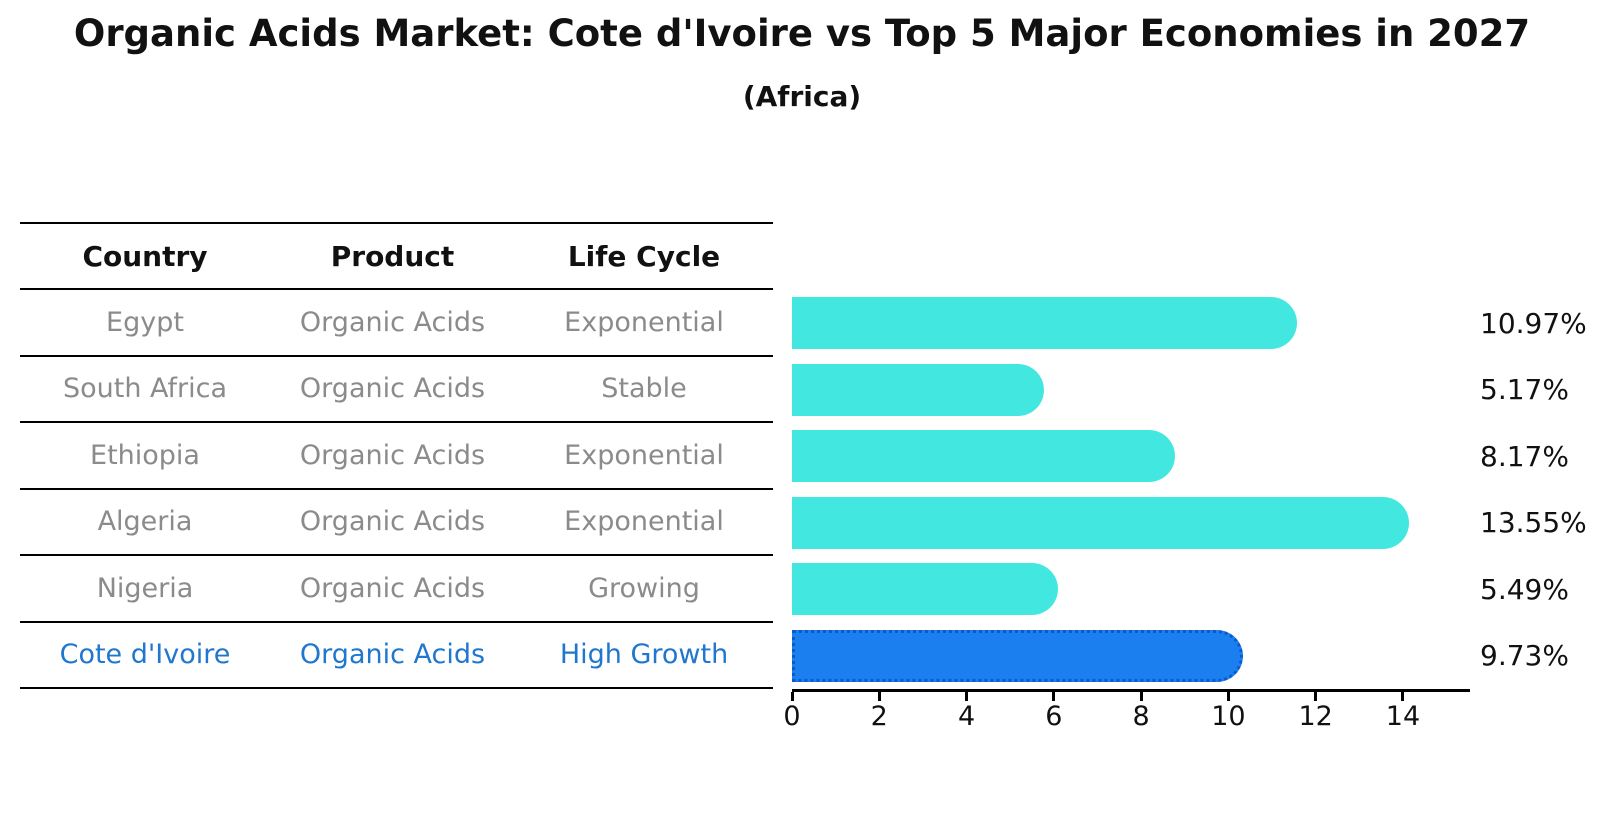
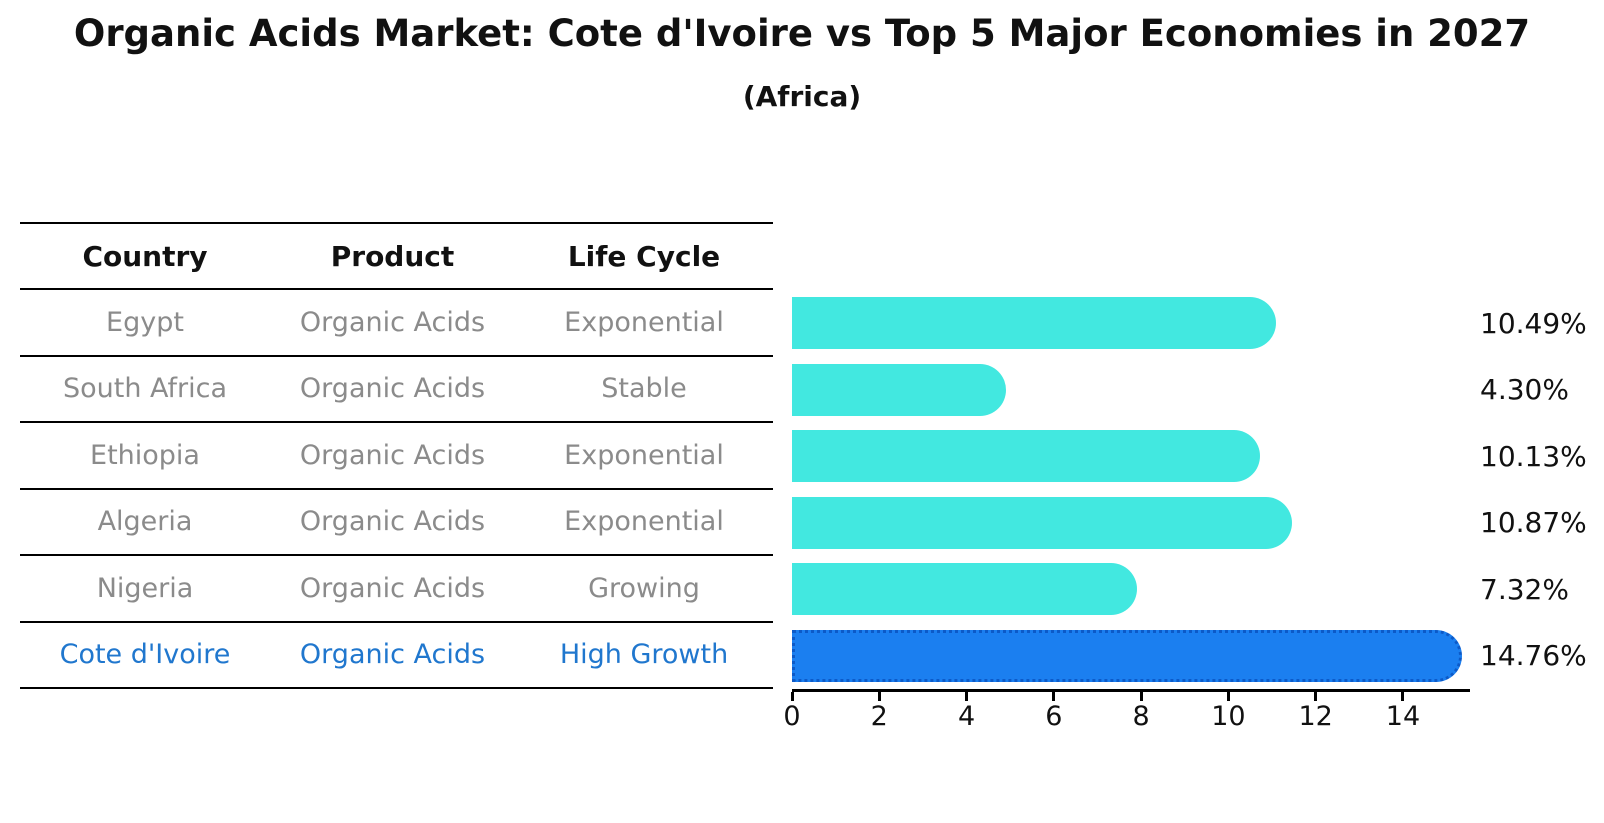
Egypt: 10.97% -> 10.49%
South Africa: 5.17% -> 4.30%
Ethiopia: 8.17% -> 10.13%
Algeria: 13.55% -> 10.87%
Nigeria: 5.49% -> 7.32%
Cote d'Ivoire: 9.73% -> 14.76%
